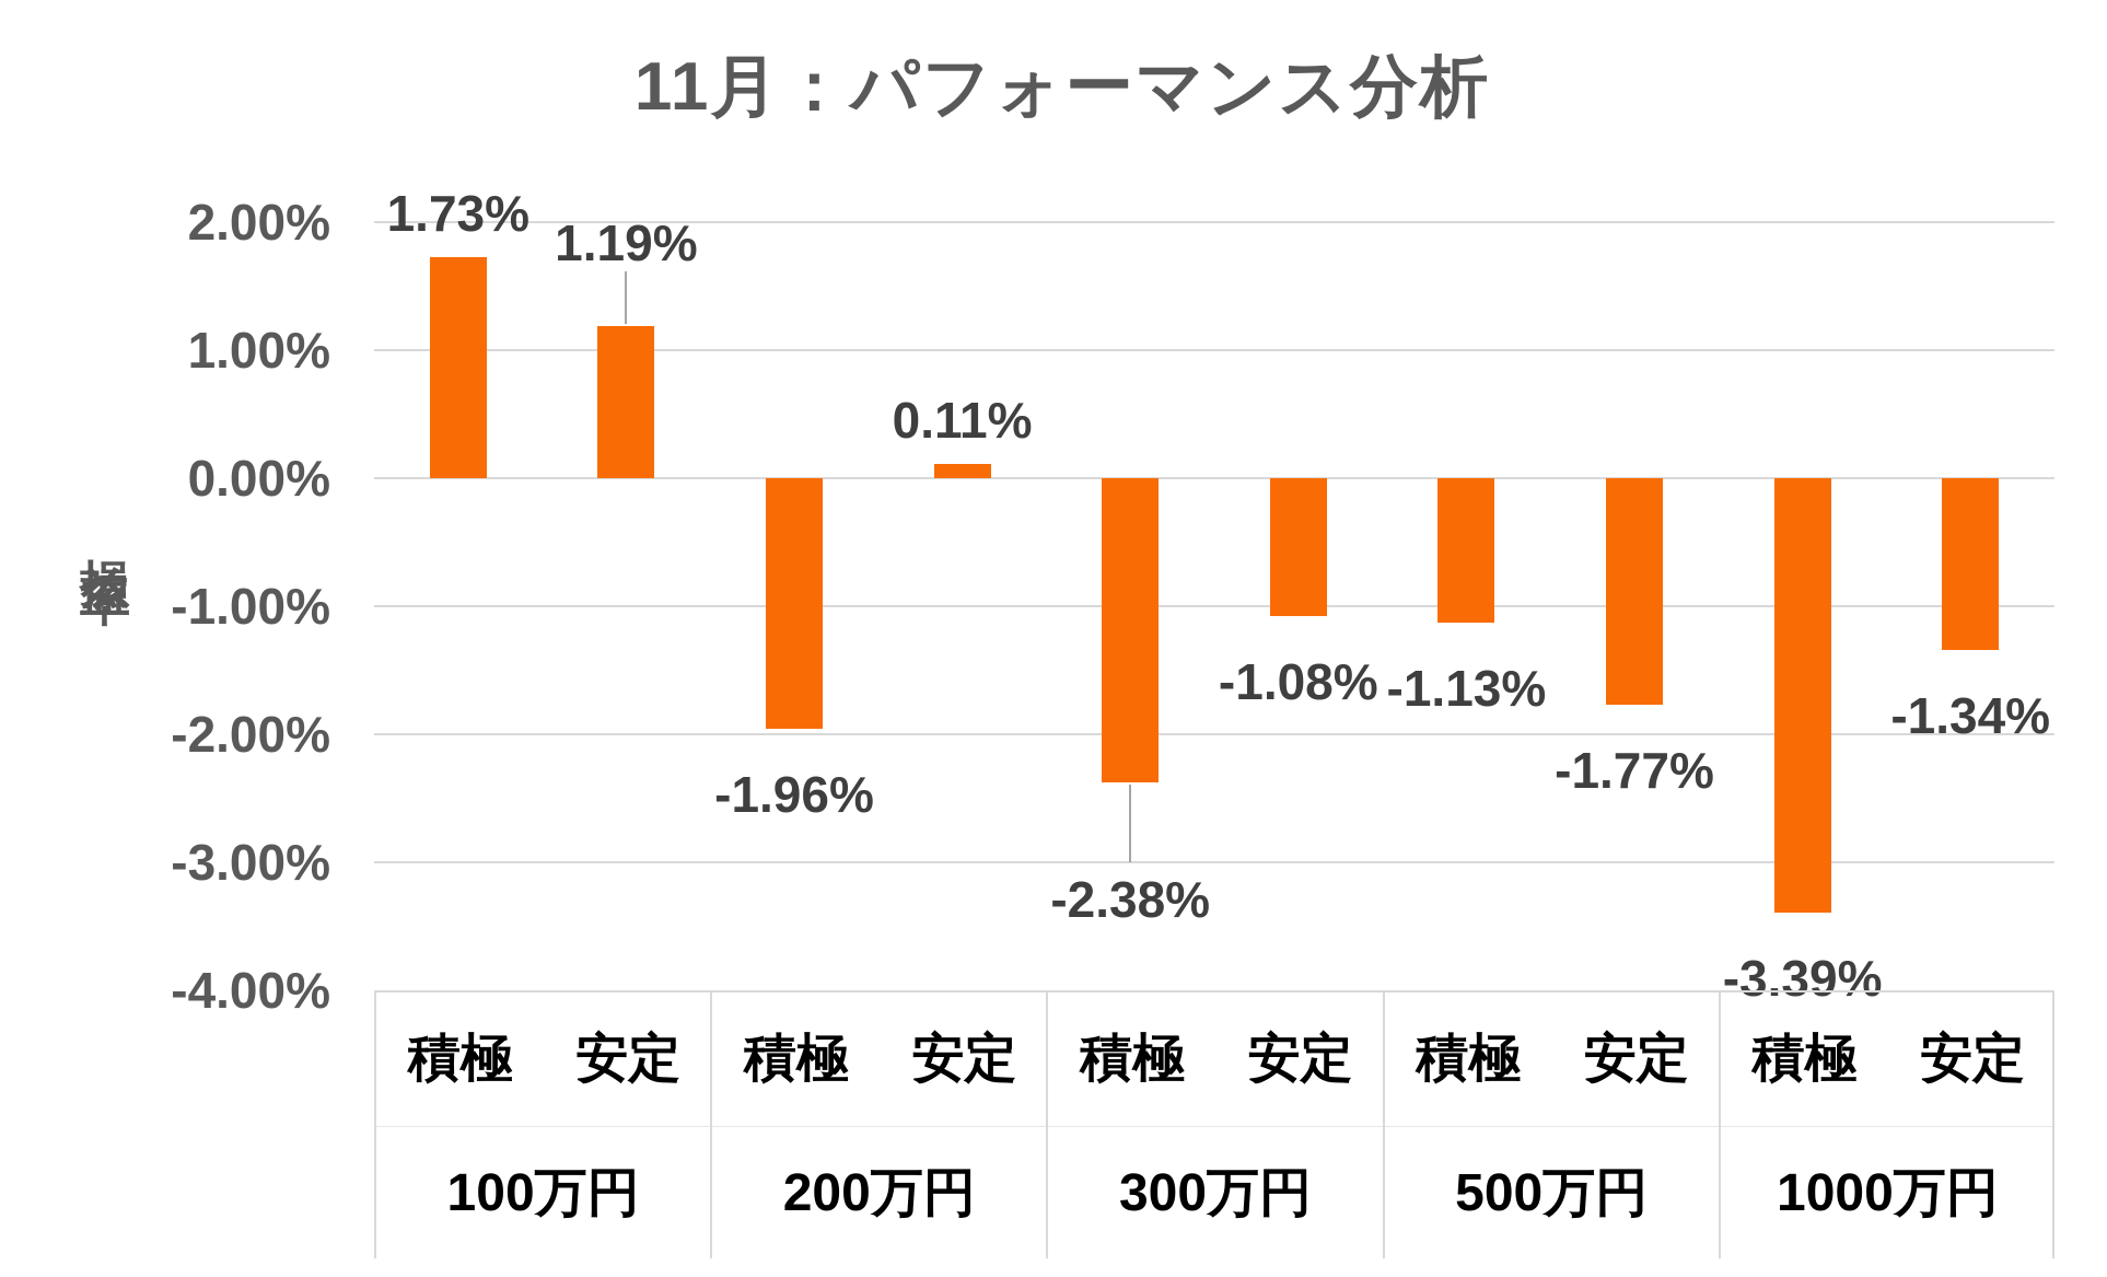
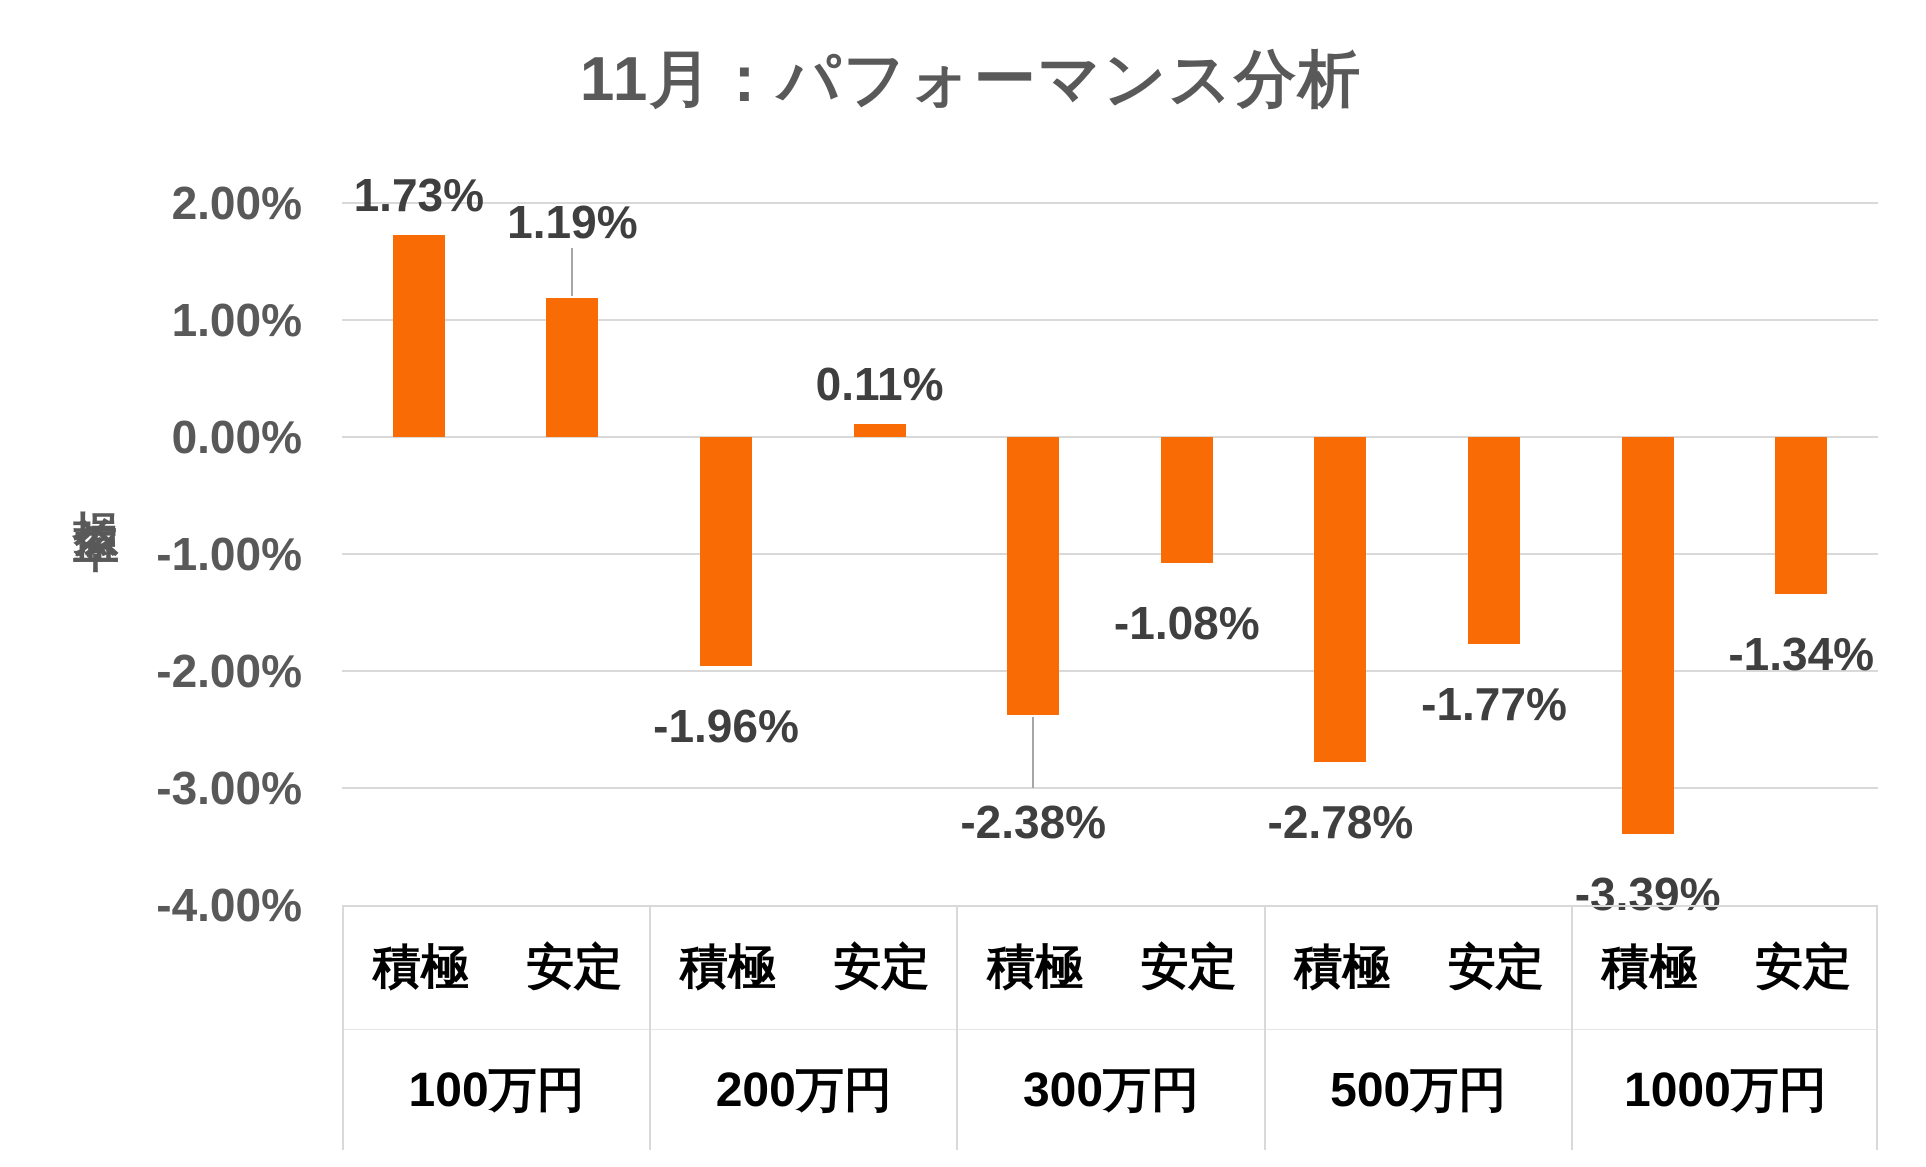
積極/500万円: -1.13% -> -2.78%
